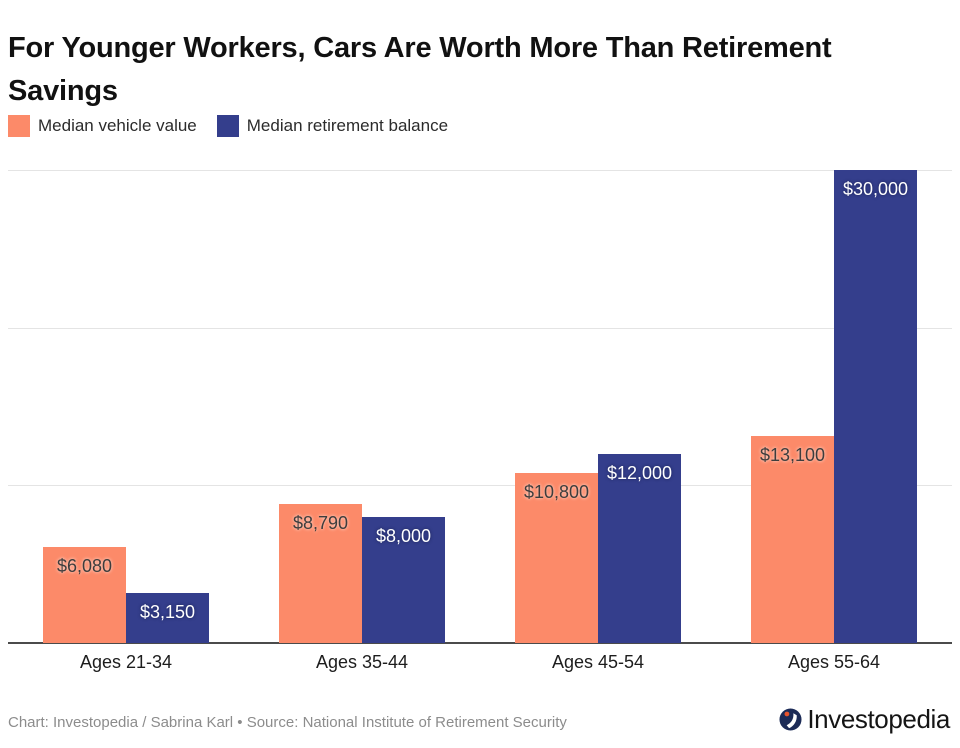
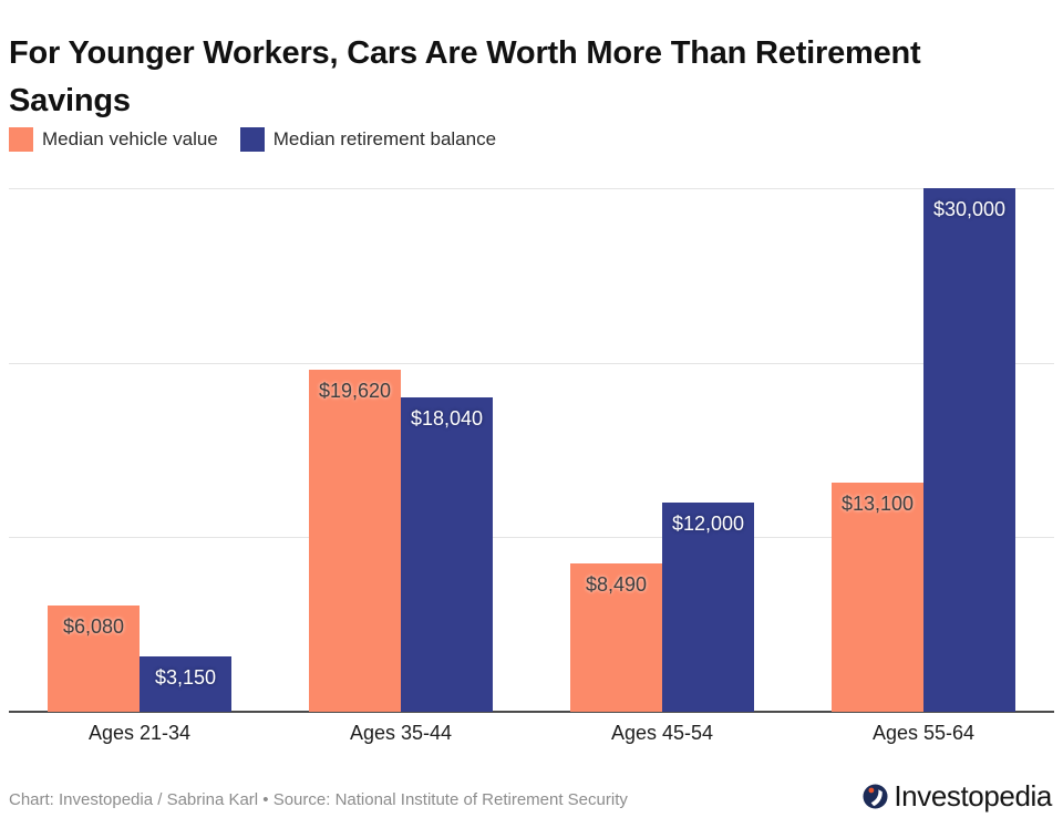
Median vehicle value/Ages 35-44: $8,790 -> $19,620
Median retirement balance/Ages 35-44: $8,000 -> $18,040
Median vehicle value/Ages 45-54: $10,800 -> $8,490
